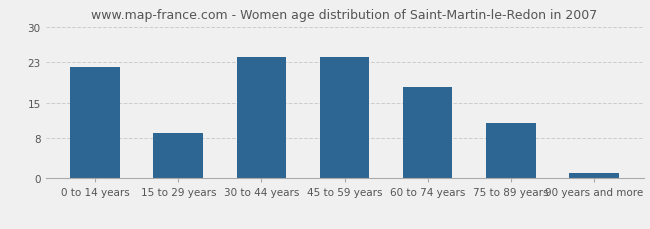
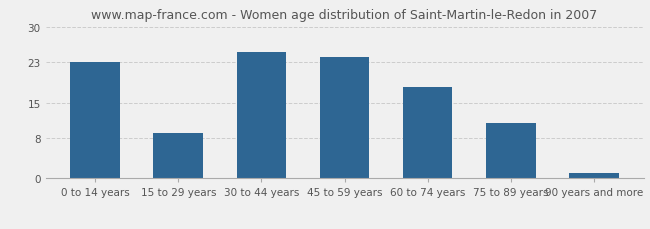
0 to 14 years: 22 -> 23
30 to 44 years: 24 -> 25
